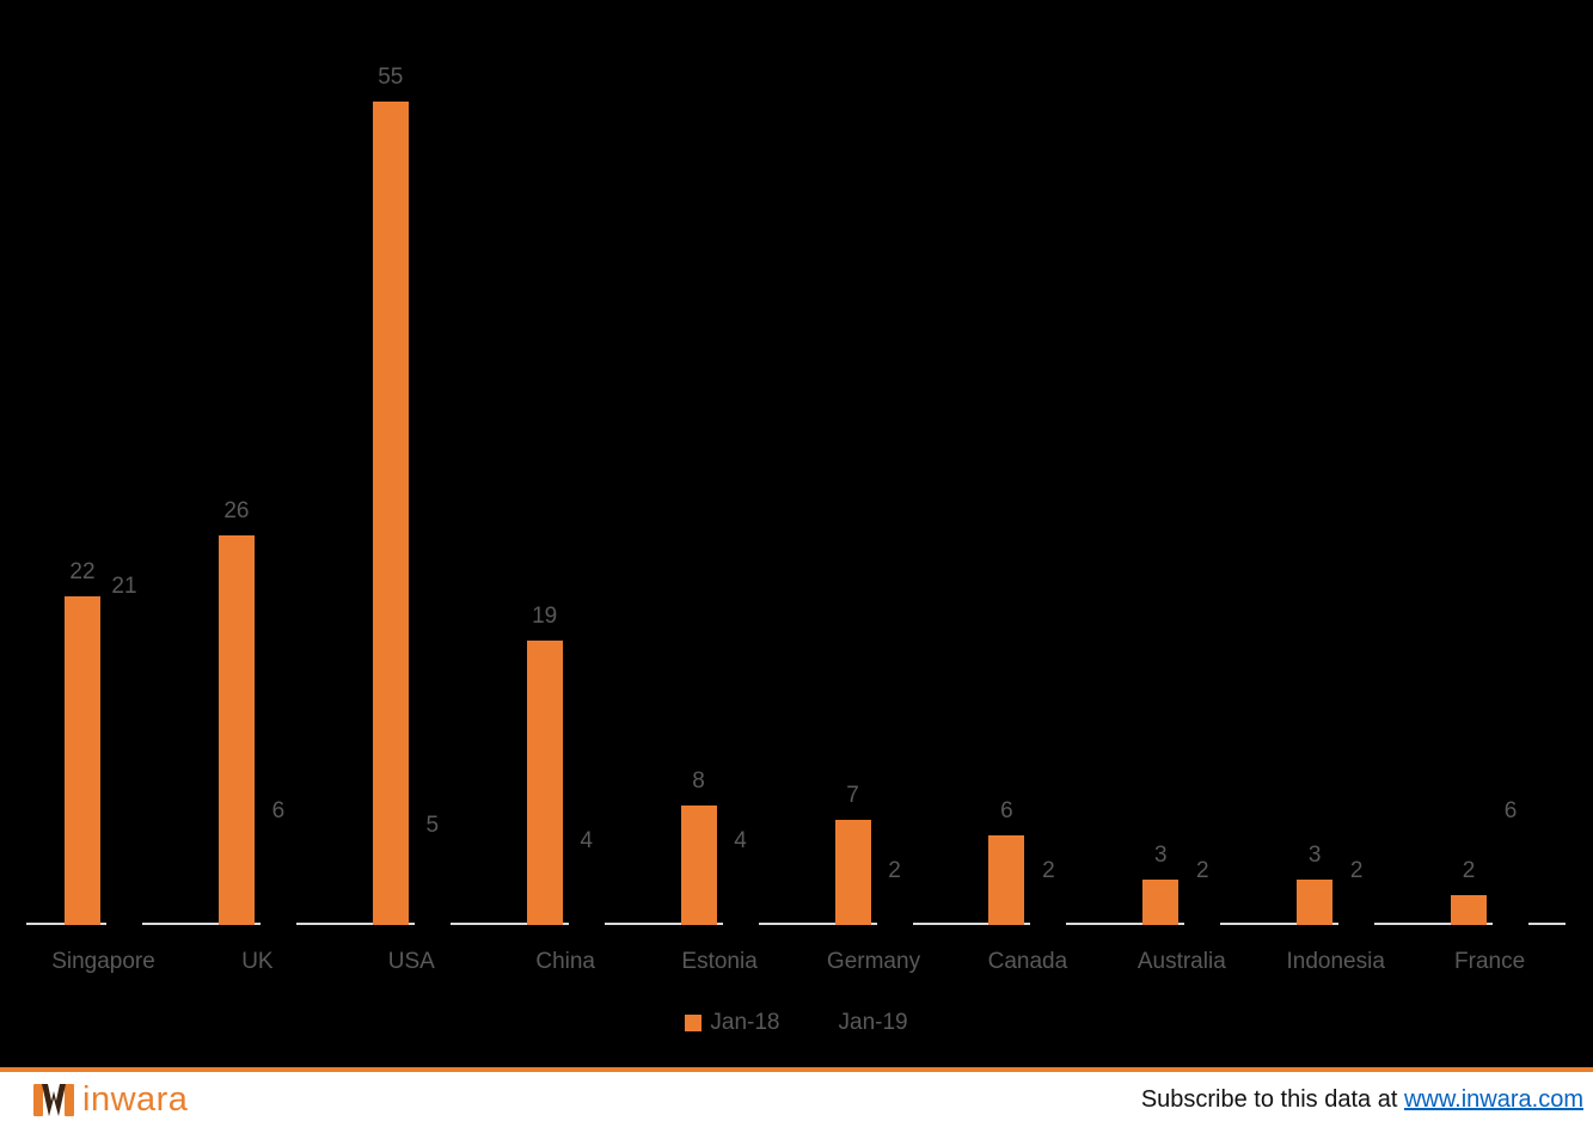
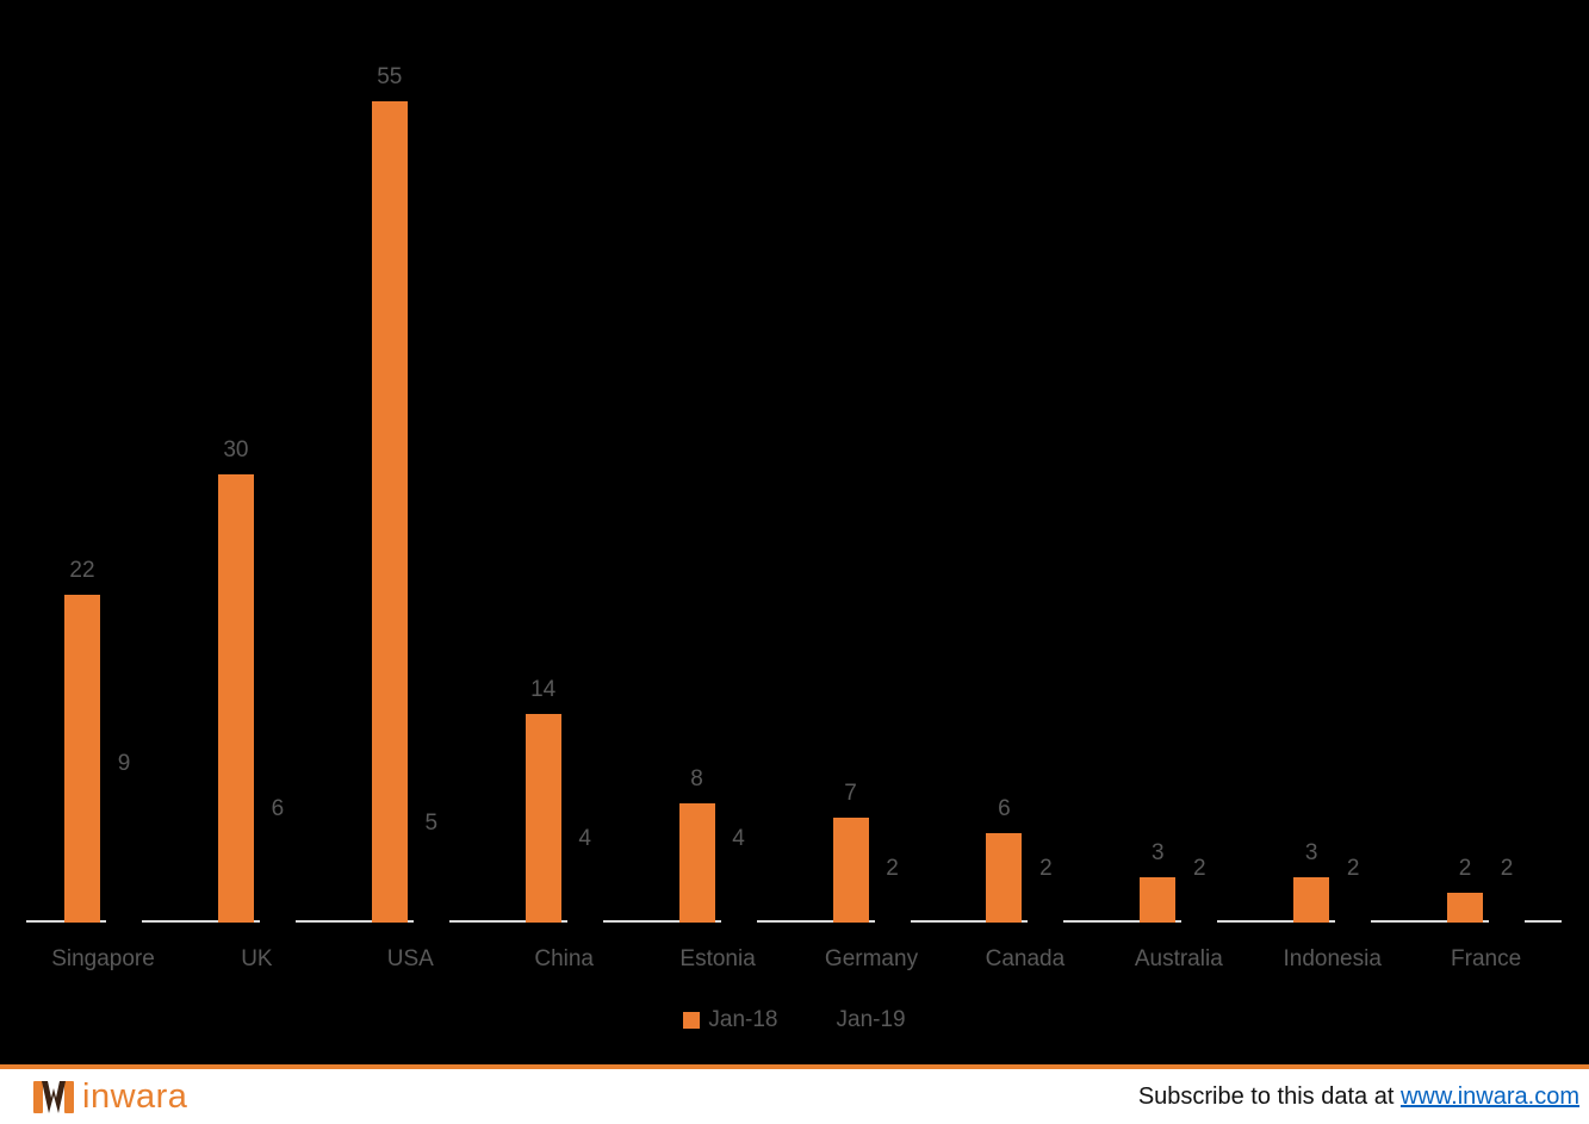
Jan-19/Singapore: 21 -> 9
Jan-18/UK: 26 -> 30
Jan-18/China: 19 -> 14
Jan-19/France: 6 -> 2
